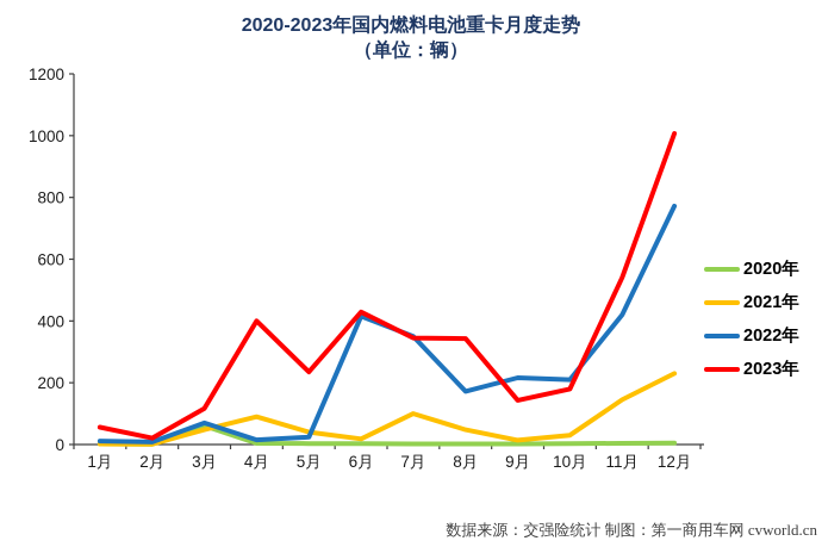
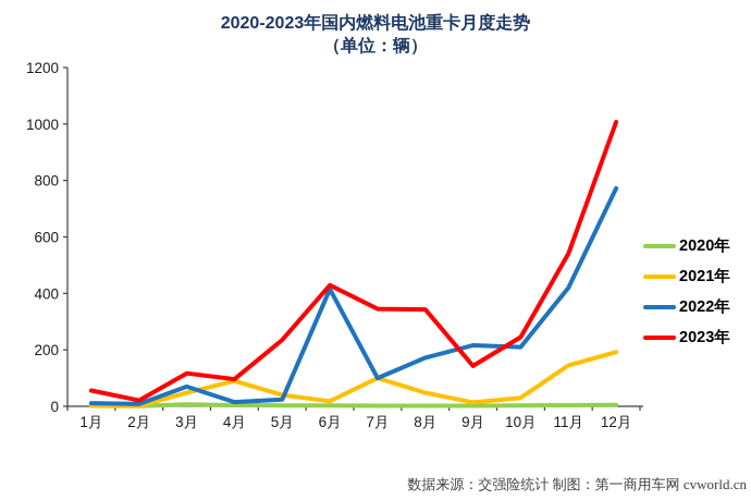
2020年/3月: 60 -> 10
2023年/4月: 400 -> 100
2022年/7月: 350 -> 100
2023年/10月: 180 -> 240
2021年/12月: 230 -> 190
